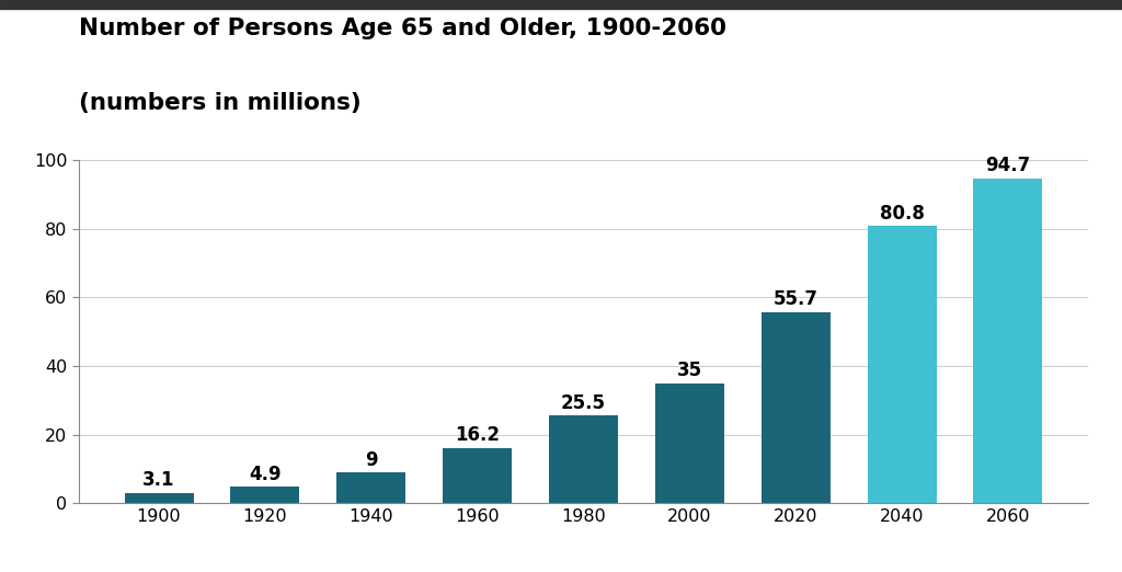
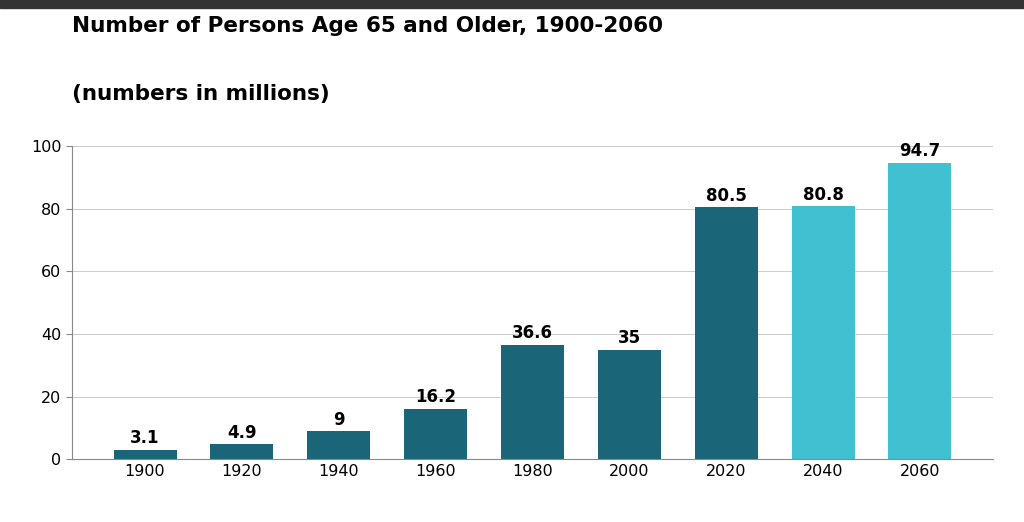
1980: 25.5 -> 36.6
2020: 55.7 -> 80.5
